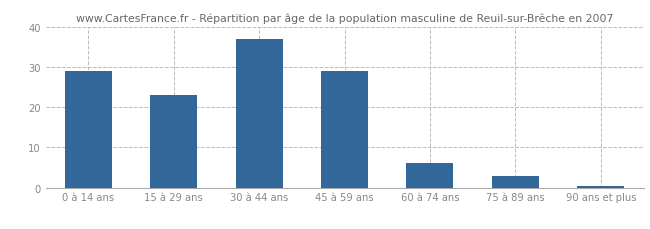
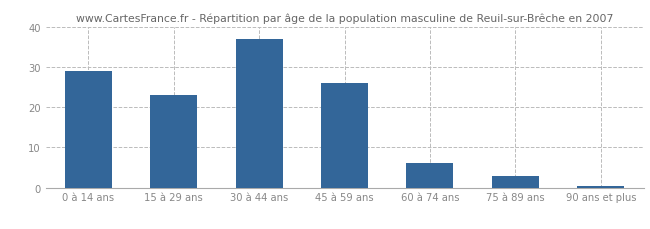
45 à 59 ans: 29.0 -> 26.0
